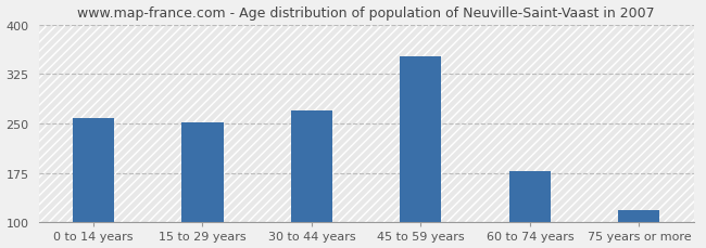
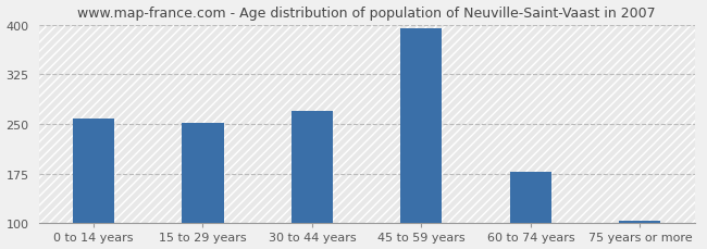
45 to 59 years: 352 -> 395
75 years or more: 118 -> 103
